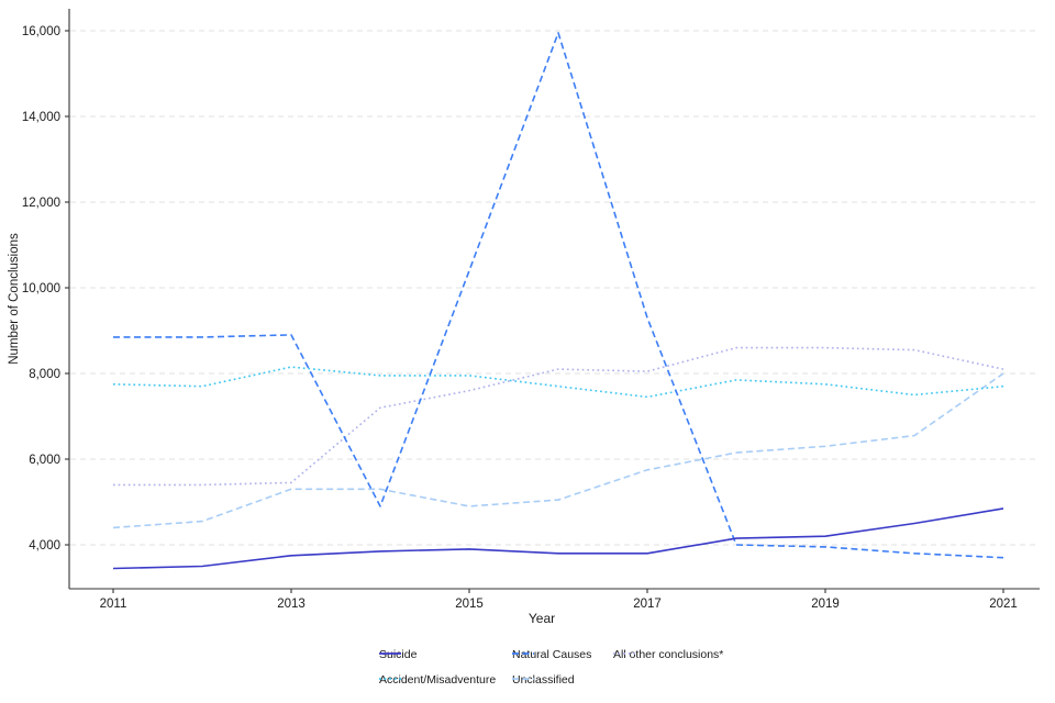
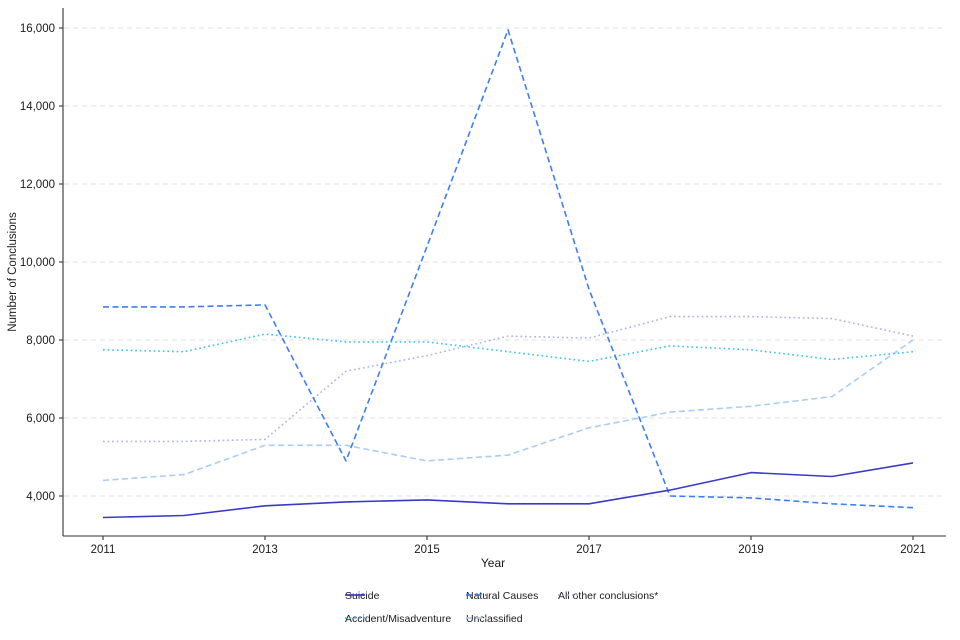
Suicide/2019: 4200 -> 4600
